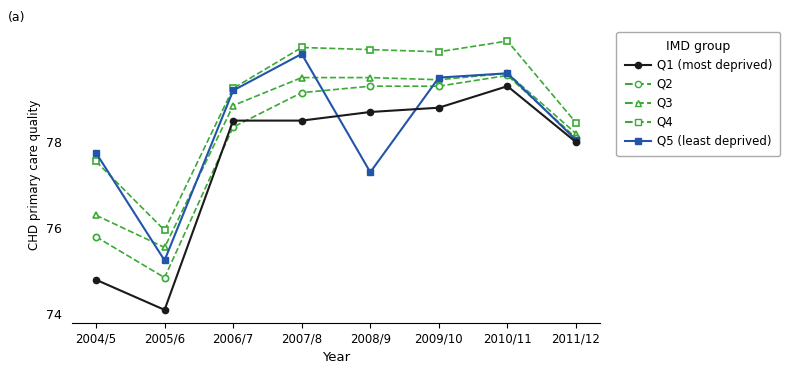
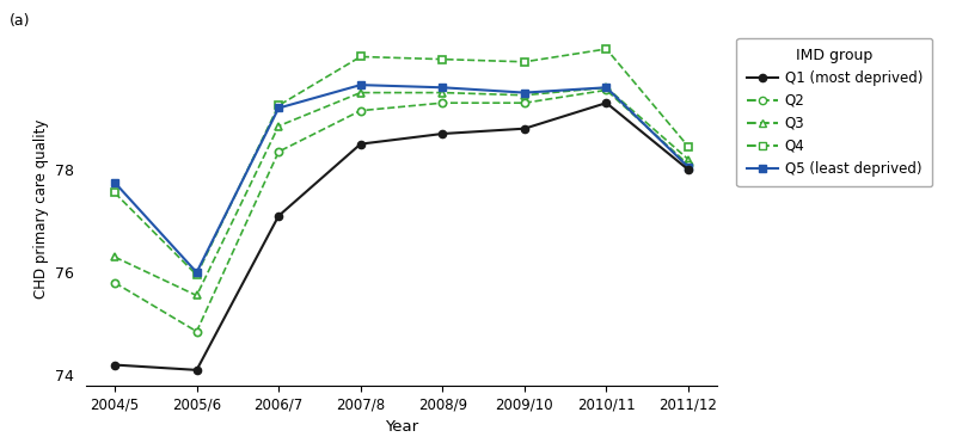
Q1 (most deprived)/2004/5: 74.8 -> 74.2
Q5 (least deprived)/2005/6: 75.25 -> 76.00
Q1 (most deprived)/2006/7: 78.5 -> 77.1
Q5 (least deprived)/2007/8: 80.05 -> 79.65
Q5 (least deprived)/2008/9: 77.30 -> 79.60
